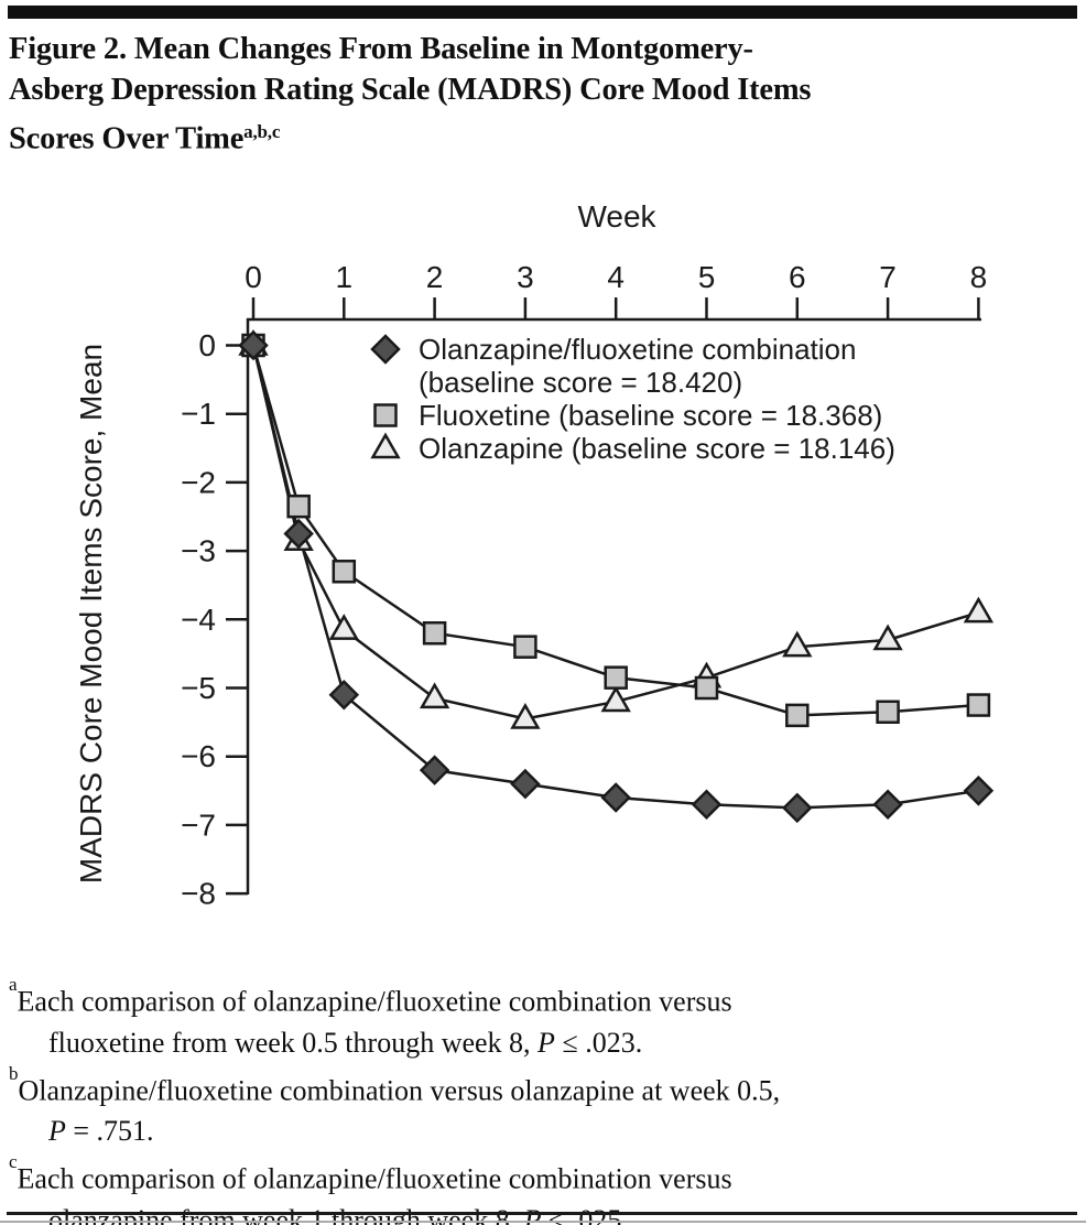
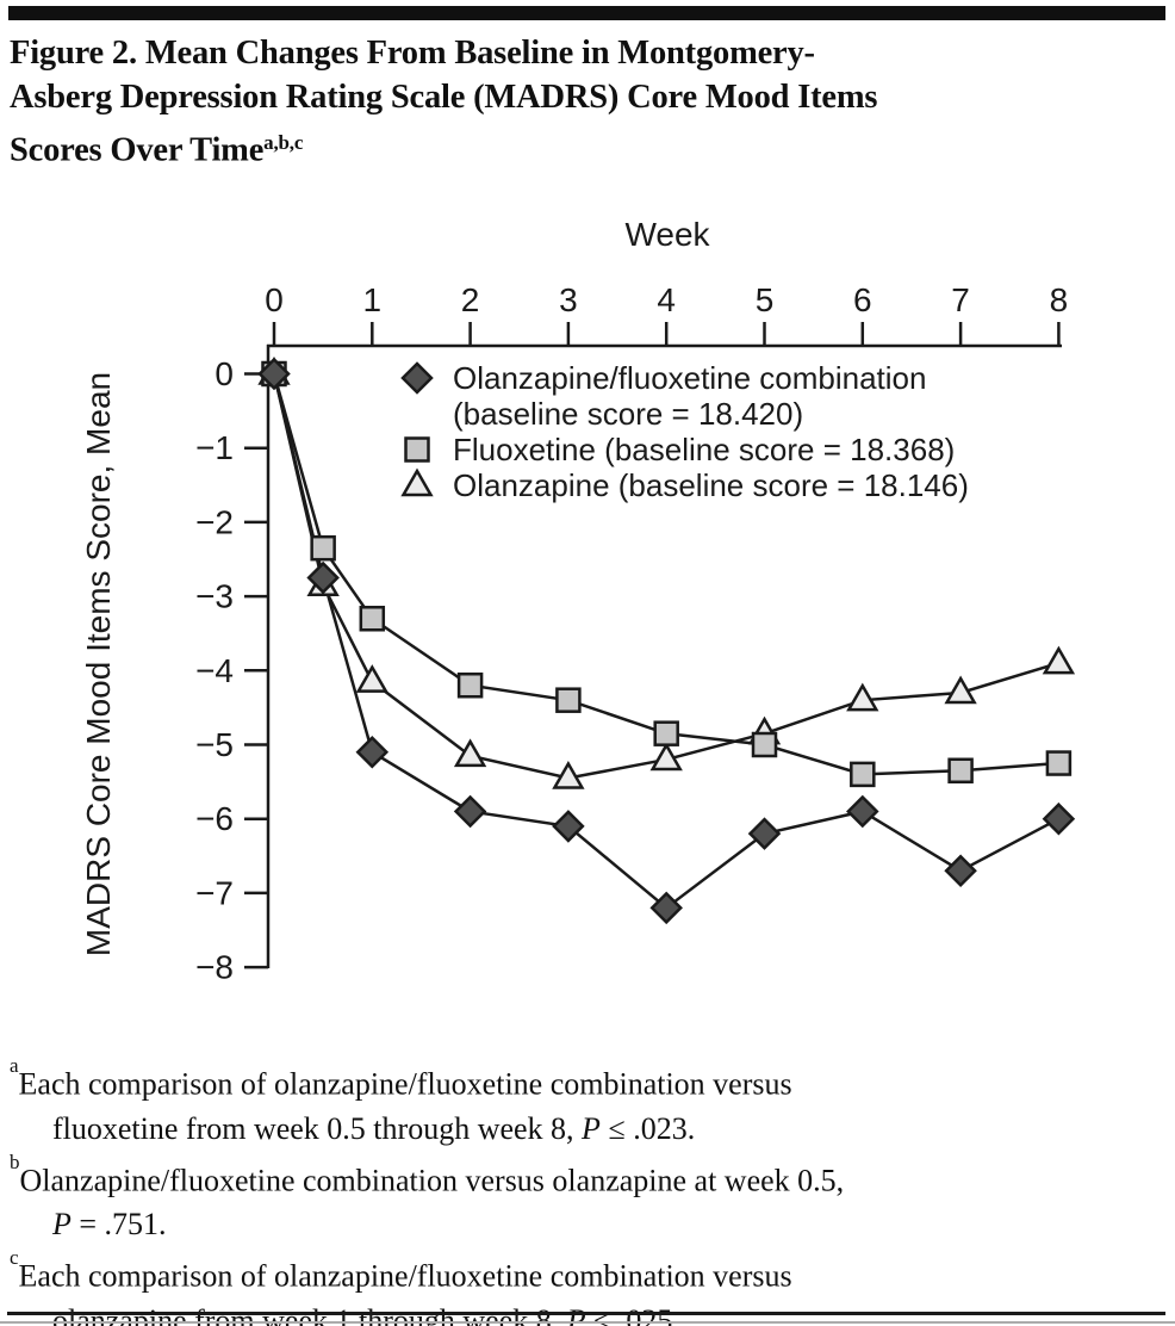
Olanzapine/fluoxetine combination/2: -6.2 -> -5.9
Olanzapine/fluoxetine combination/3: -6.4 -> -6.1
Olanzapine/fluoxetine combination/4: -6.6 -> -7.2
Olanzapine/fluoxetine combination/5: -6.7 -> -6.2
Olanzapine/fluoxetine combination/6: -6.8 -> -5.9
Olanzapine/fluoxetine combination/8: -6.5 -> -6.0
